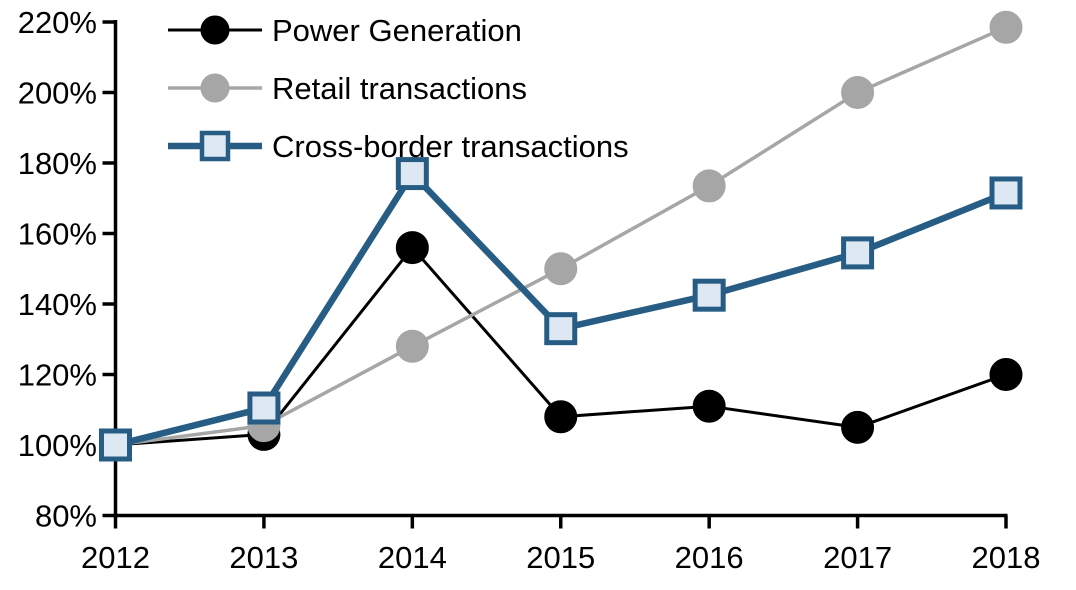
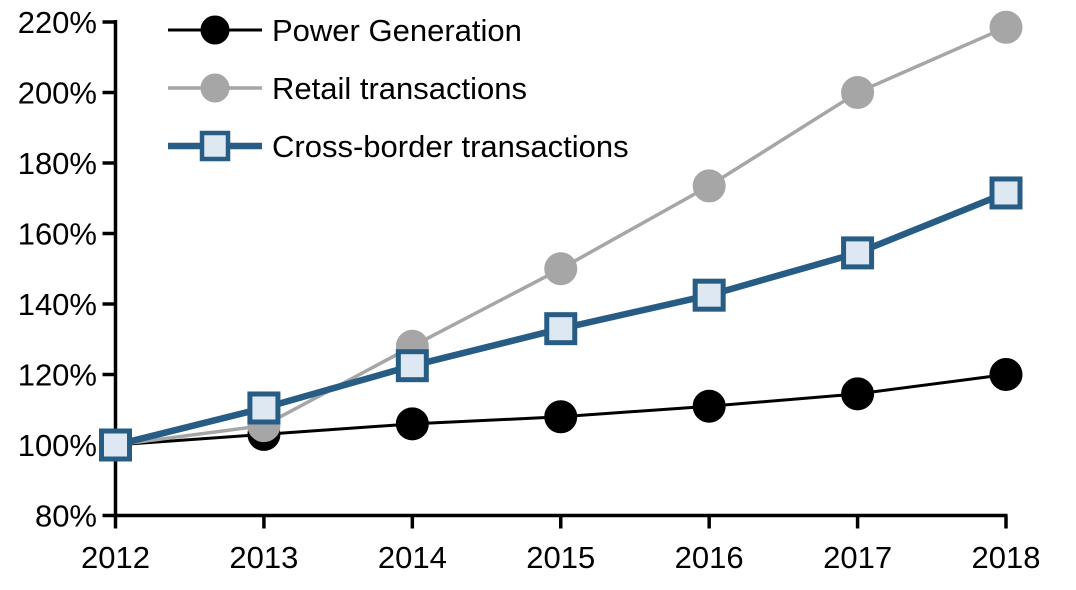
Power Generation/2014: 156% -> 106%
Cross-border transactions/2014: 177% -> 122%
Power Generation/2017: 105% -> 114%
